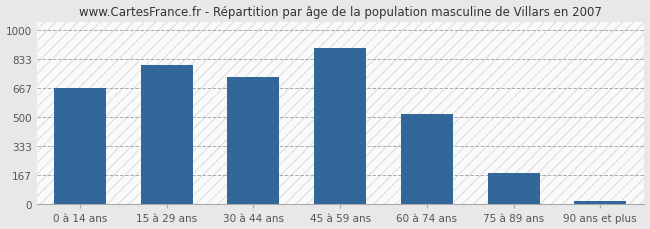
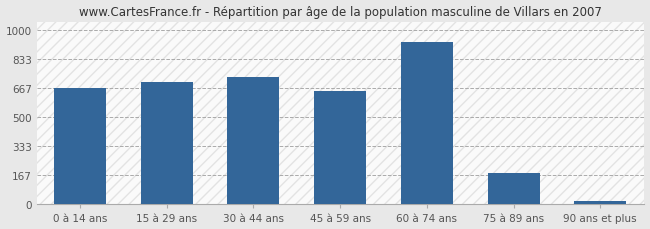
15 à 29 ans: 800 -> 700
45 à 59 ans: 900 -> 650
60 à 74 ans: 520 -> 930
